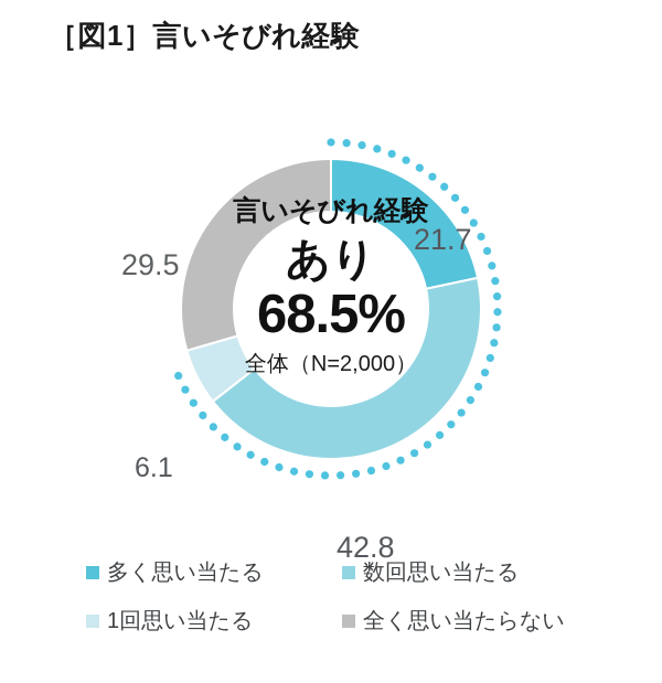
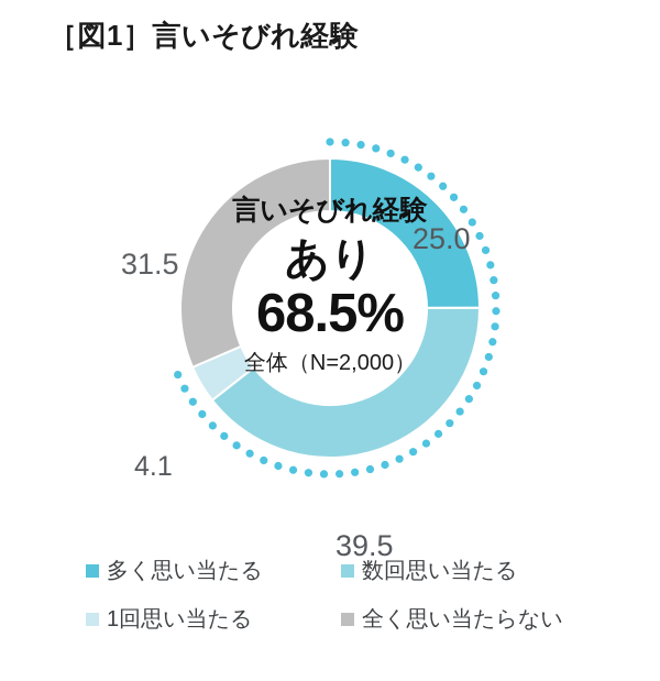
多く思い当たる: 21.7 -> 25.0
数回思い当たる: 42.8 -> 39.5
1回思い当たる: 6.1 -> 4.1
全く思い当たらない: 29.5 -> 31.5
